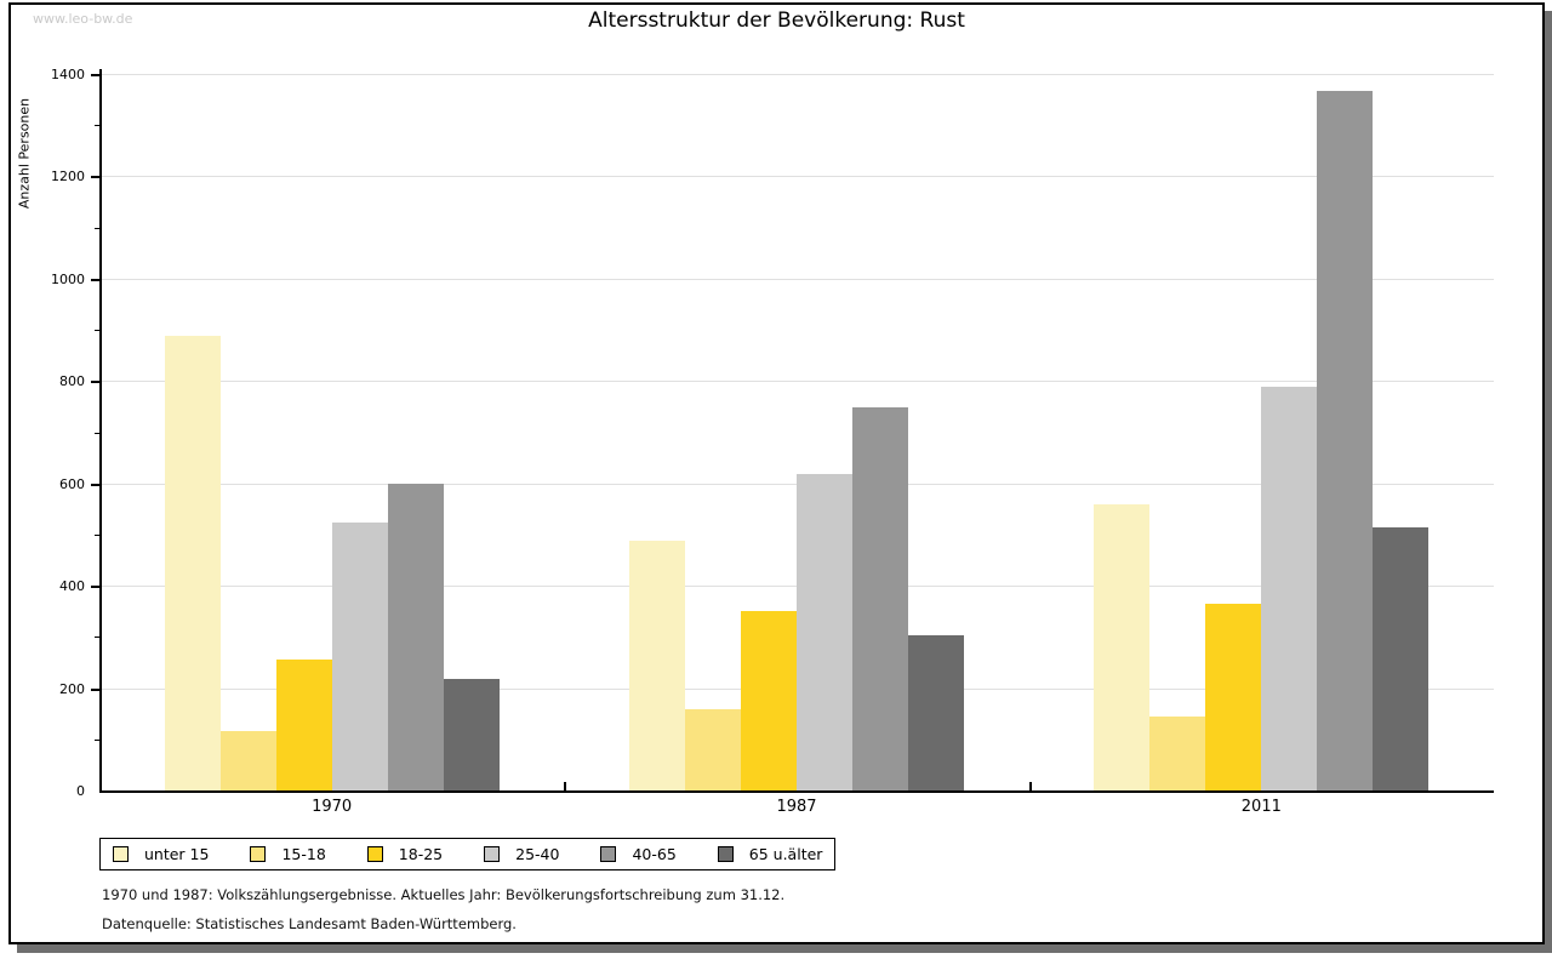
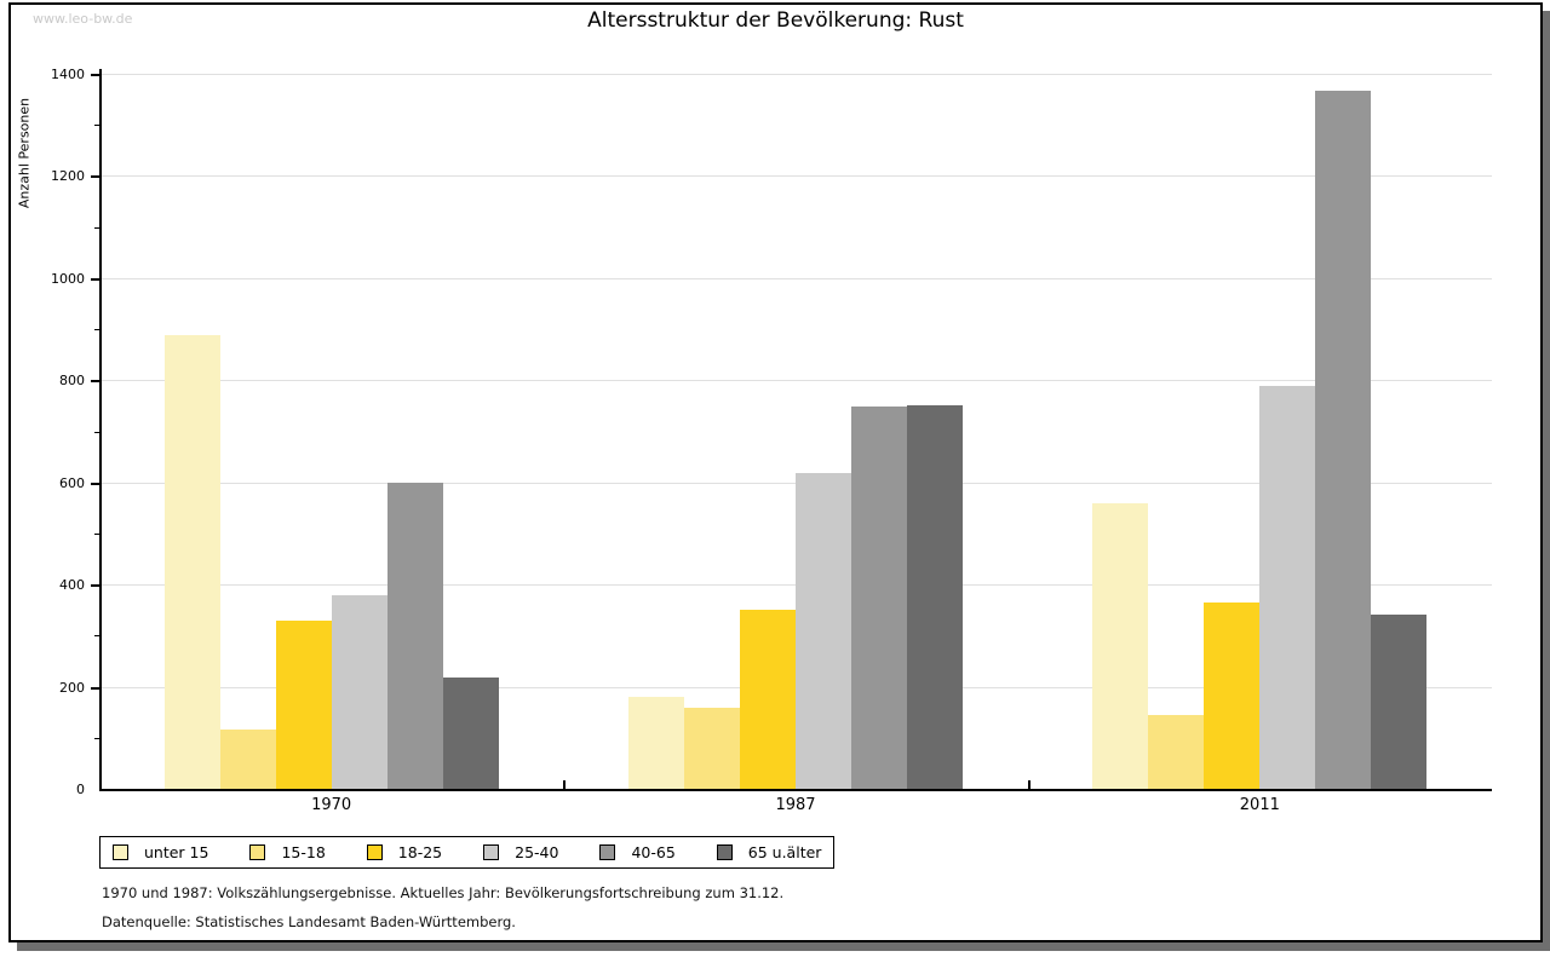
18-25/1970: 260 -> 330
25-40/1970: 520 -> 380
unter 15/1987: 490 -> 180
65 u.älter/1987: 300 -> 750
65 u.älter/2011: 510 -> 340
